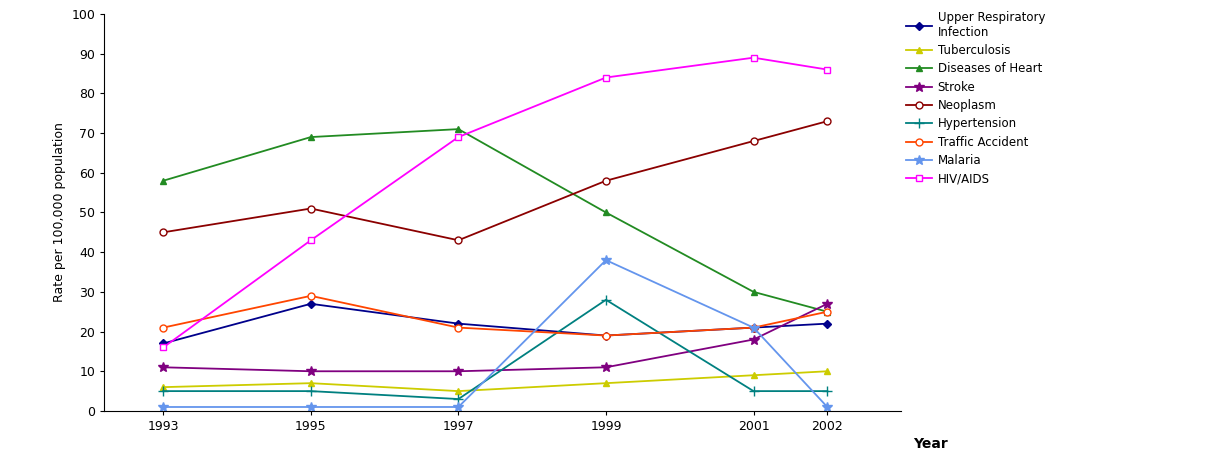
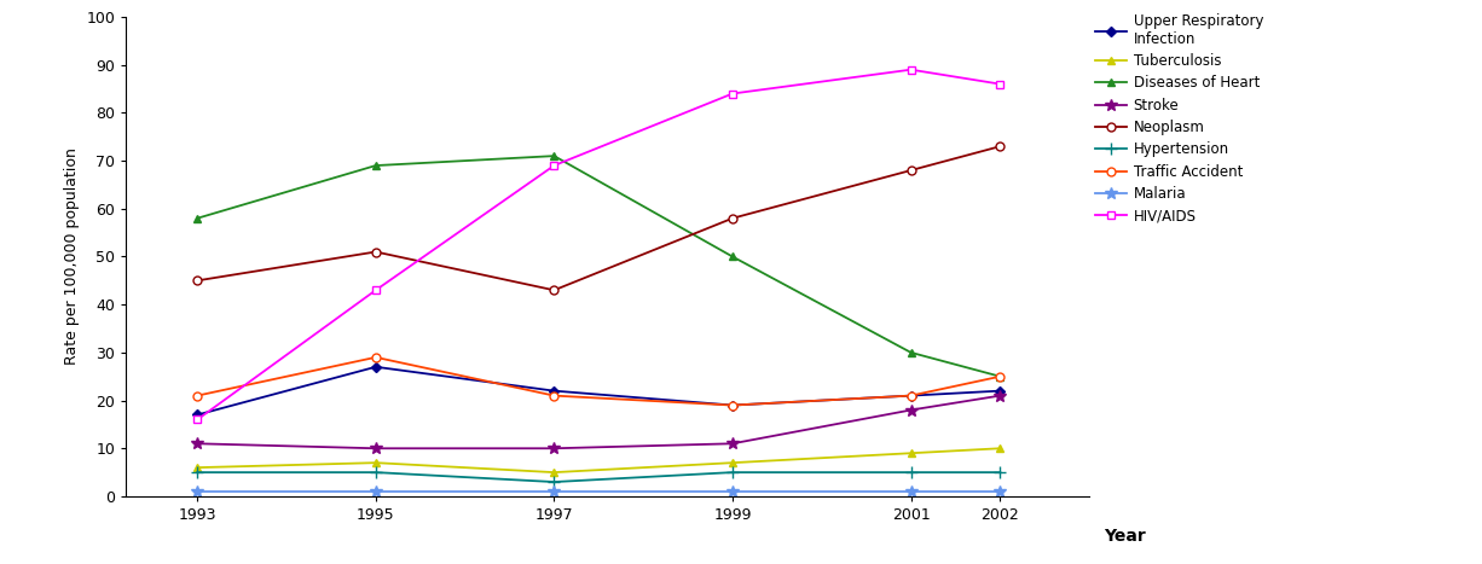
Hypertension/1999: 28 -> 5
Malaria/1999: 38 -> 1
Malaria/2001: 21 -> 1
Stroke/2002: 27 -> 21
